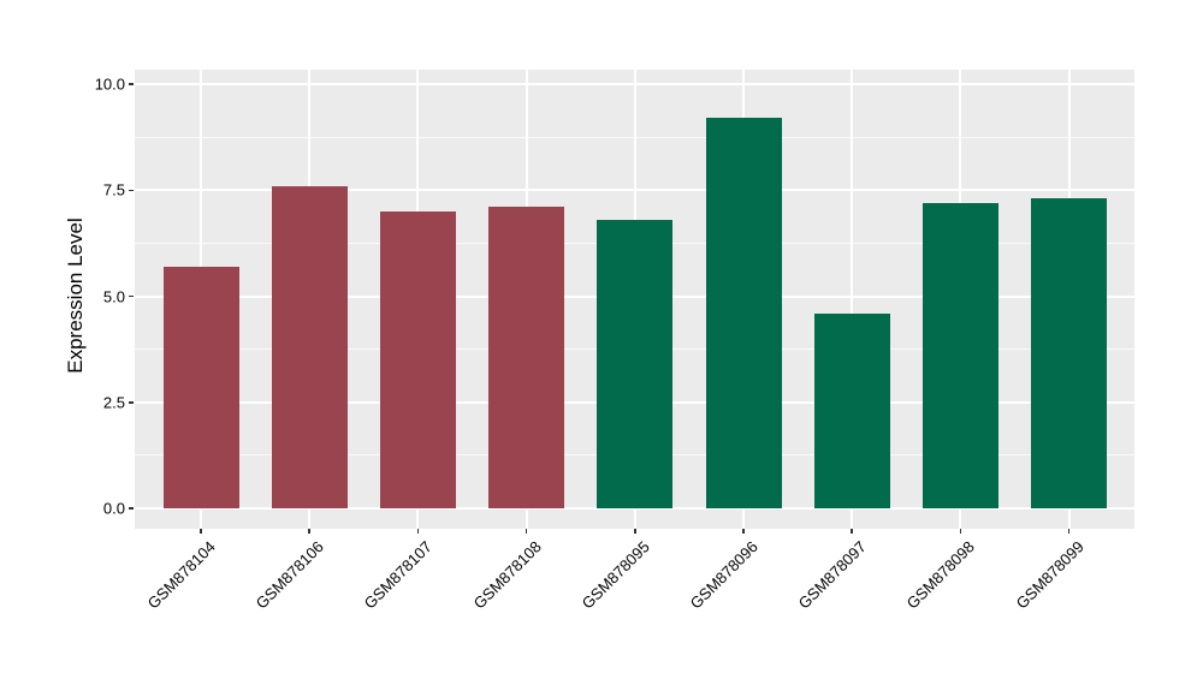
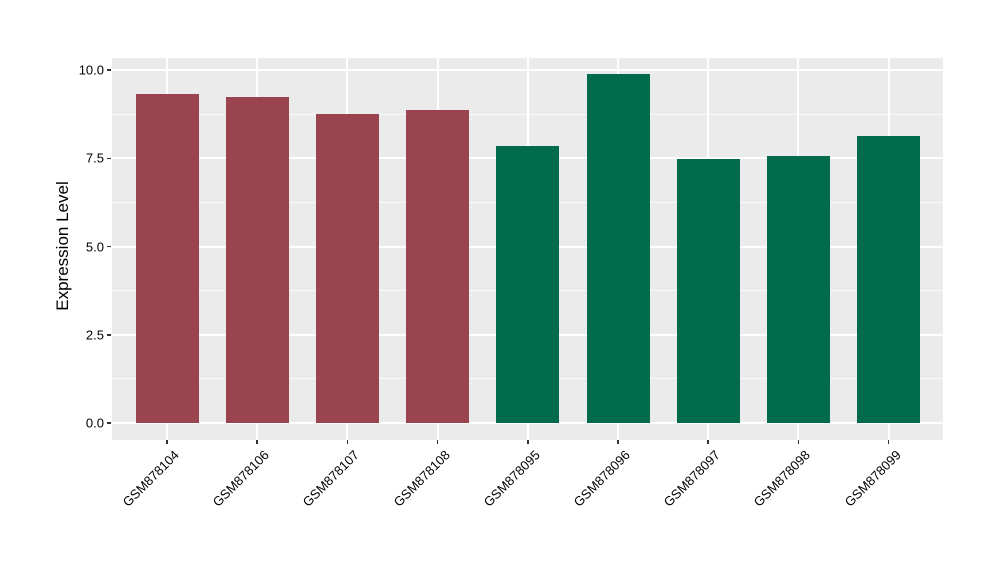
GSM878104: 5.7 -> 9.3
GSM878106: 7.6 -> 9.2
GSM878107: 7.0 -> 8.8
GSM878108: 7.1 -> 8.9
GSM878095: 6.8 -> 7.8
GSM878096: 9.2 -> 9.9
GSM878097: 4.6 -> 7.5
GSM878098: 7.2 -> 7.6
GSM878099: 7.3 -> 8.1
